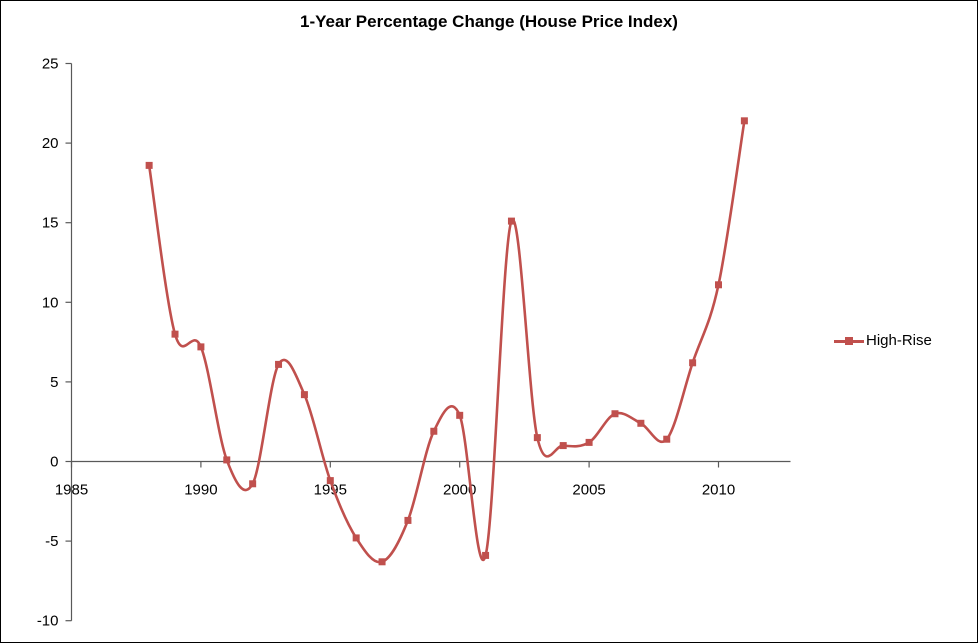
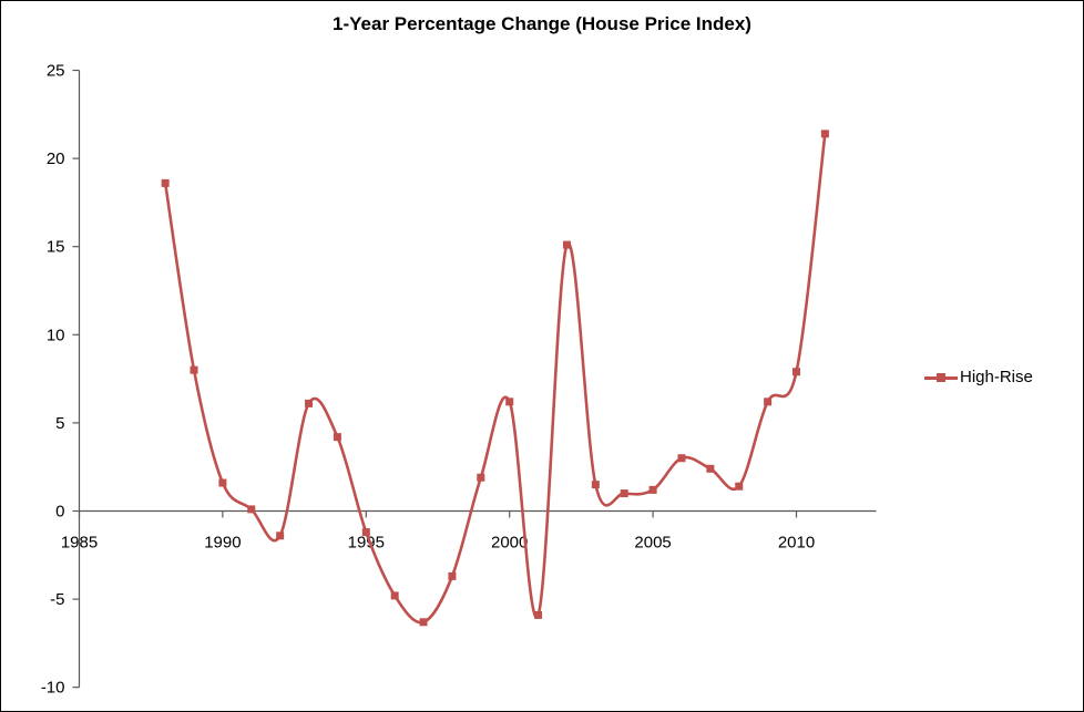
1990: 7.2 -> 1.6
2000: 2.9 -> 6.2
2010: 11.1 -> 7.9
